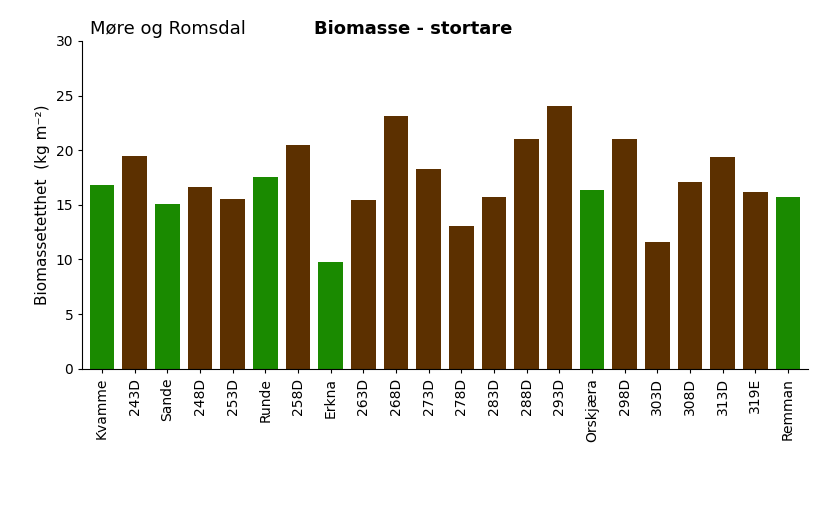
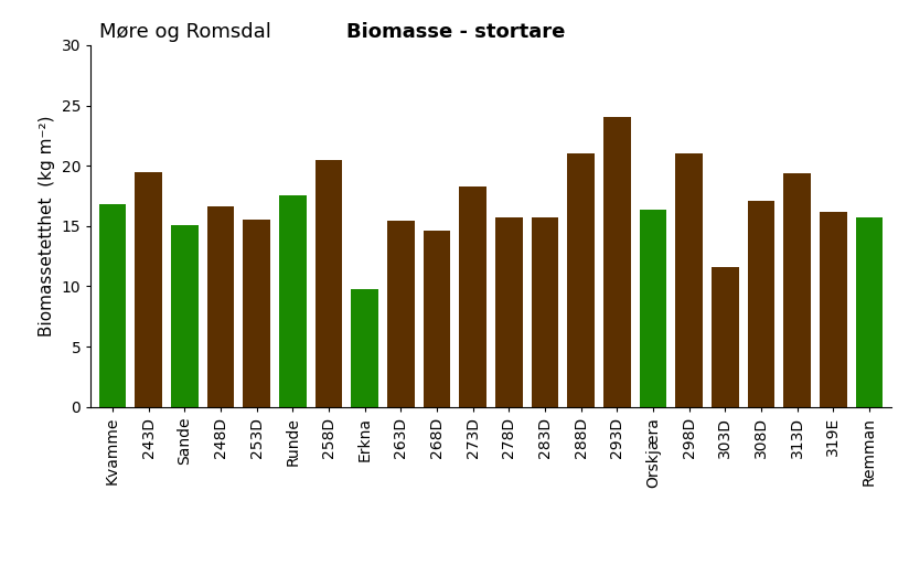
268D: 23.1 -> 14.6
278D: 13.1 -> 15.7
